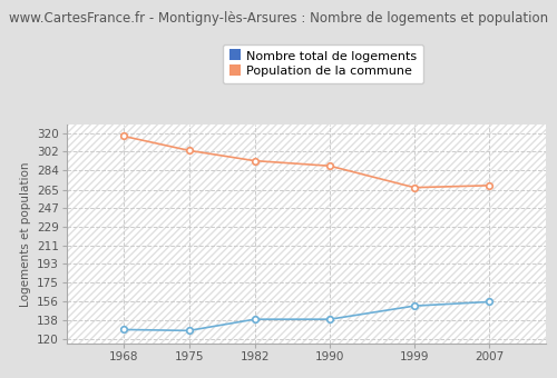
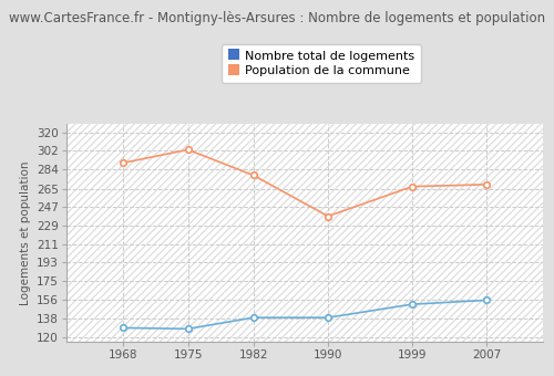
Population de la commune/1968: 317 -> 290
Population de la commune/1982: 293 -> 278
Population de la commune/1990: 288 -> 238
